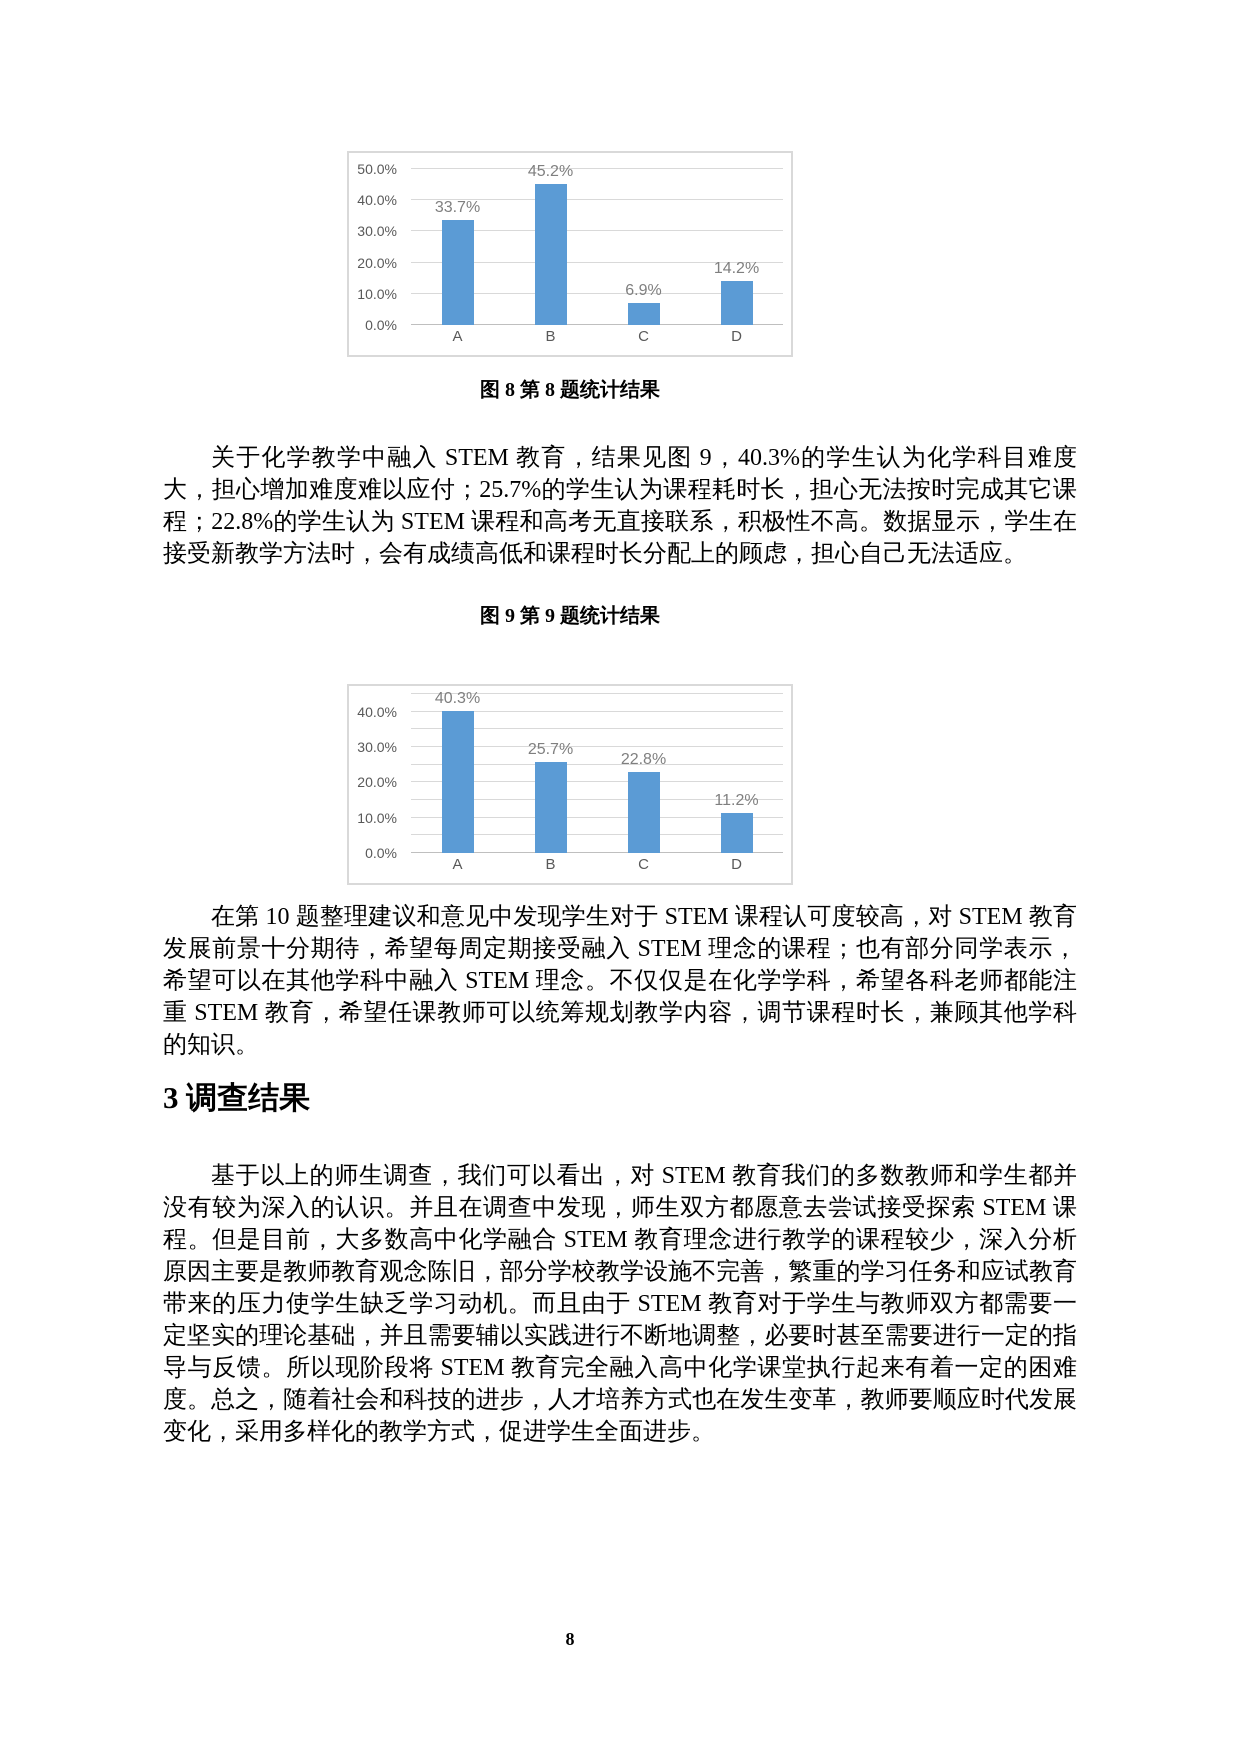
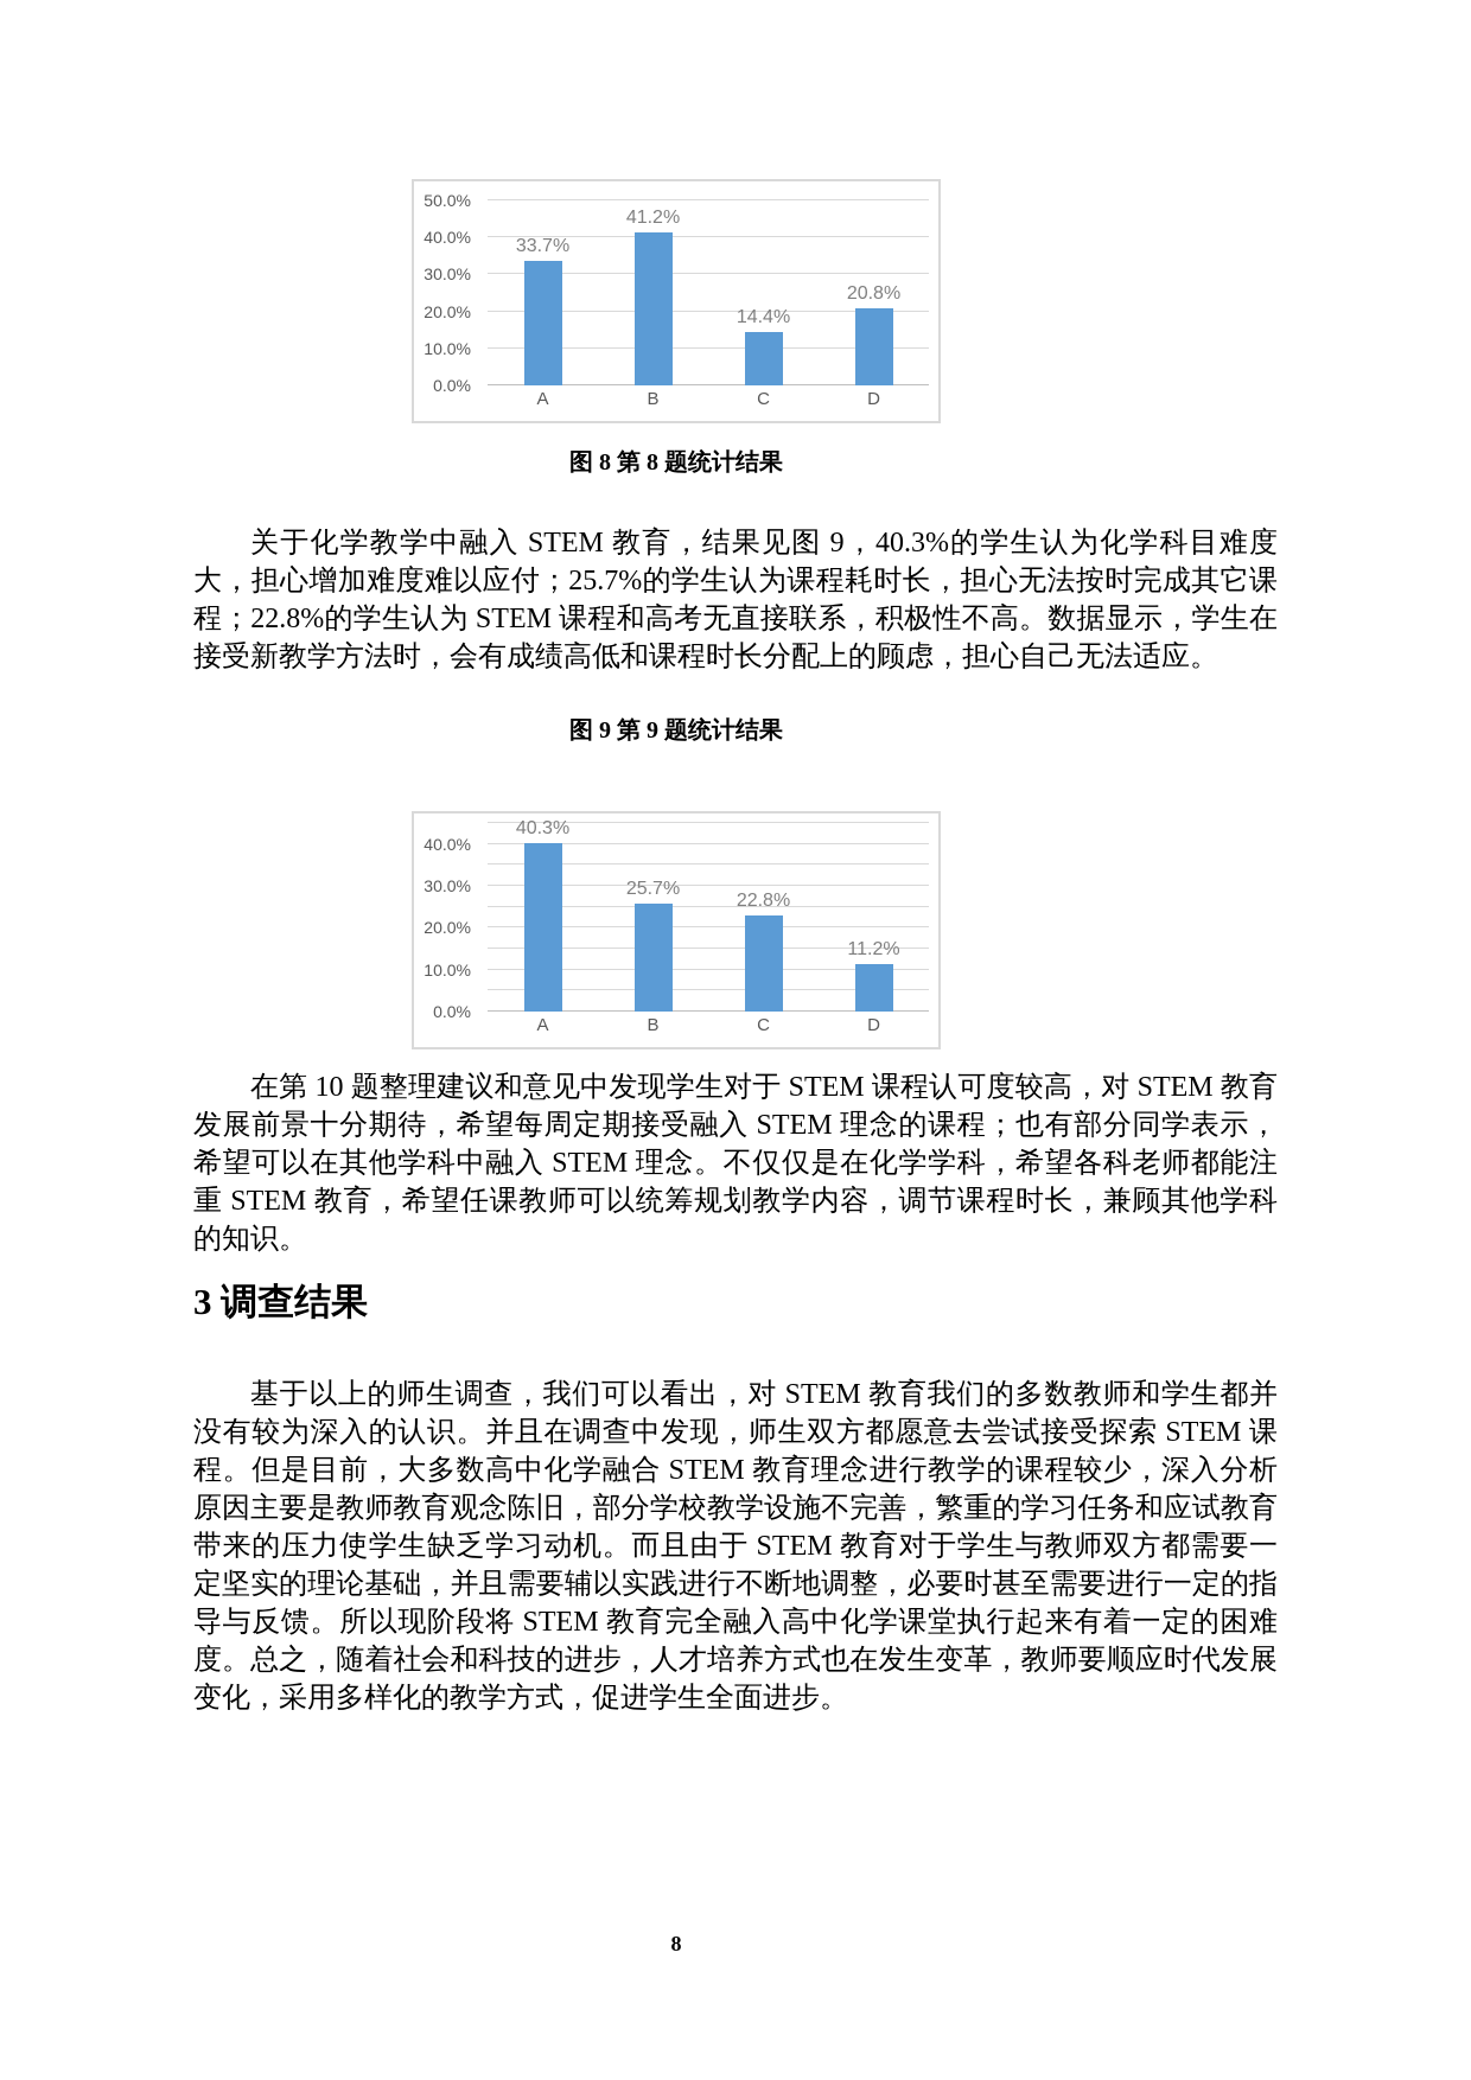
图 8 第 8 题统计结果/B: 45.2% -> 41.2%
图 8 第 8 题统计结果/C: 6.9% -> 14.4%
图 8 第 8 题统计结果/D: 14.2% -> 20.8%
